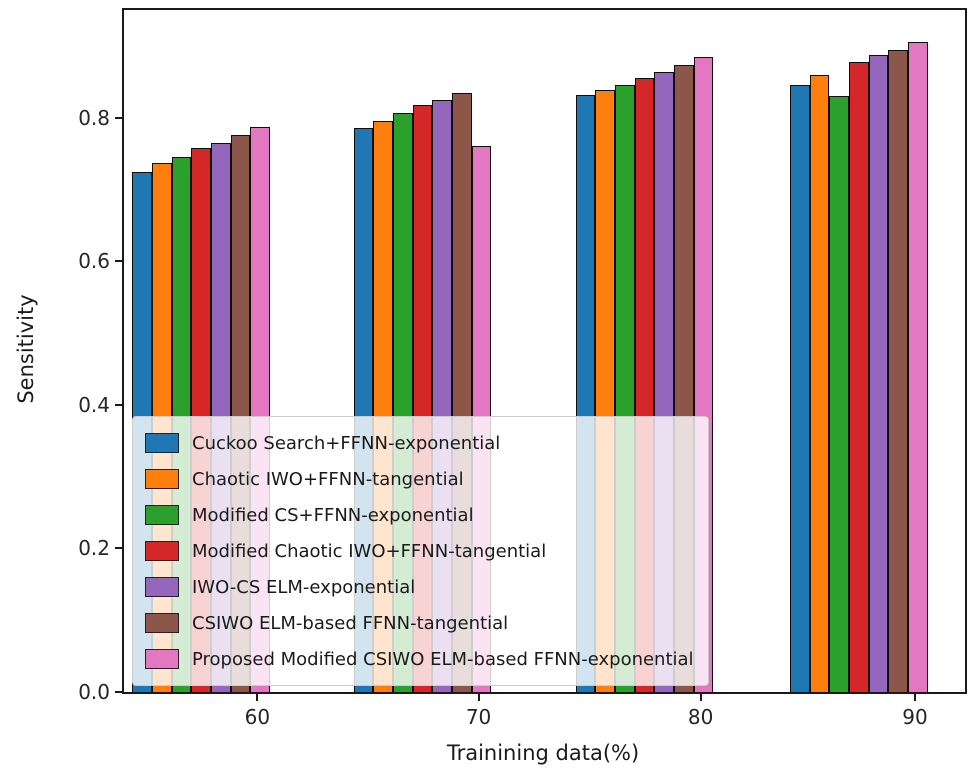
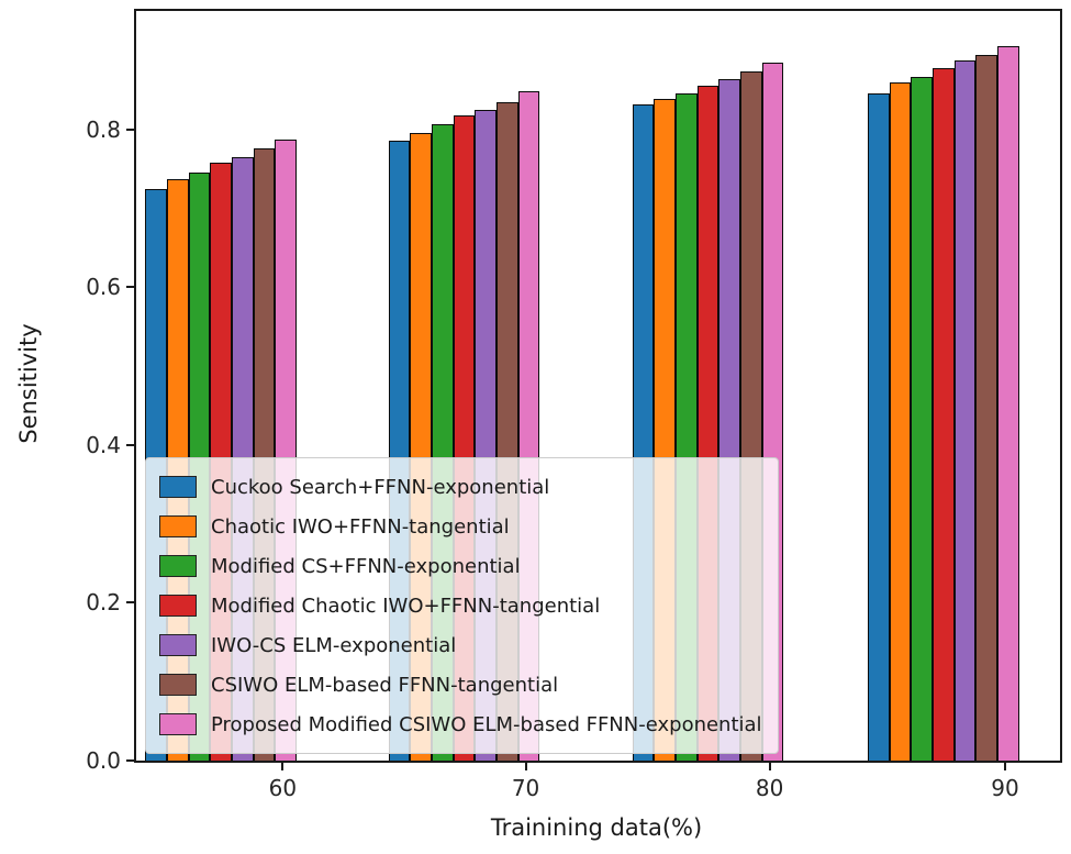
Proposed Modified CSIWO ELM-based FFNN-exponential/70: 0.76 -> 0.85
Modified CS+FFNN-exponential/90: 0.83 -> 0.87
